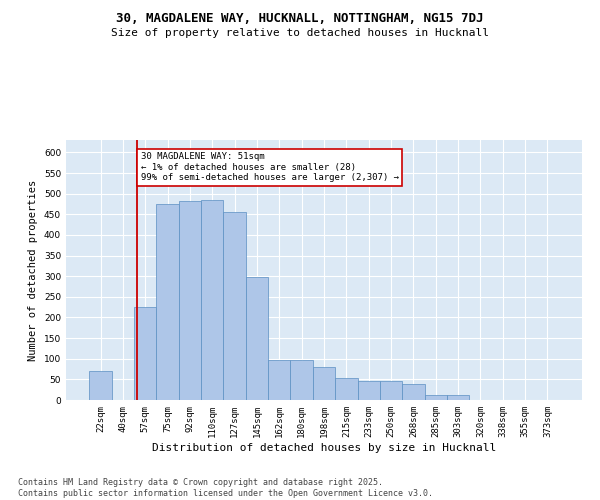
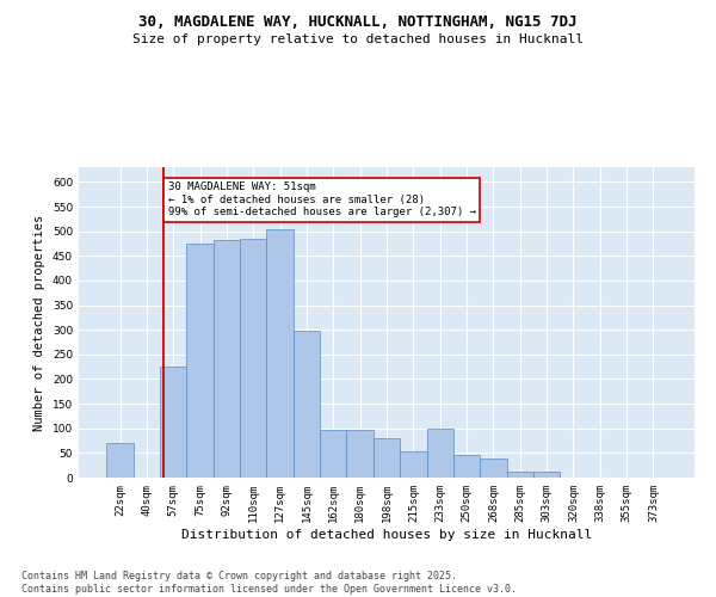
127sqm: 455 -> 505
233sqm: 46 -> 100
